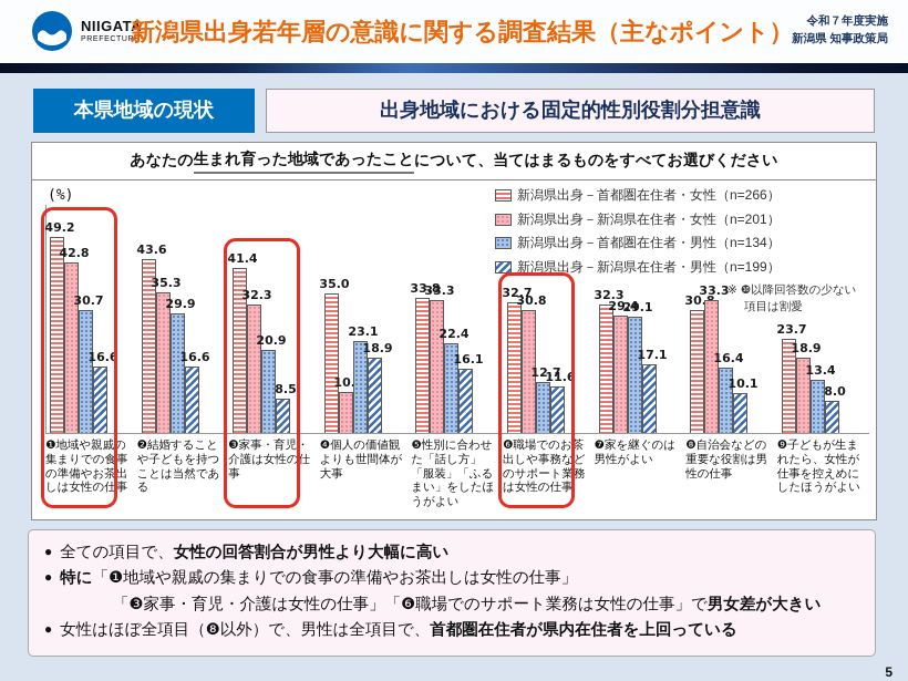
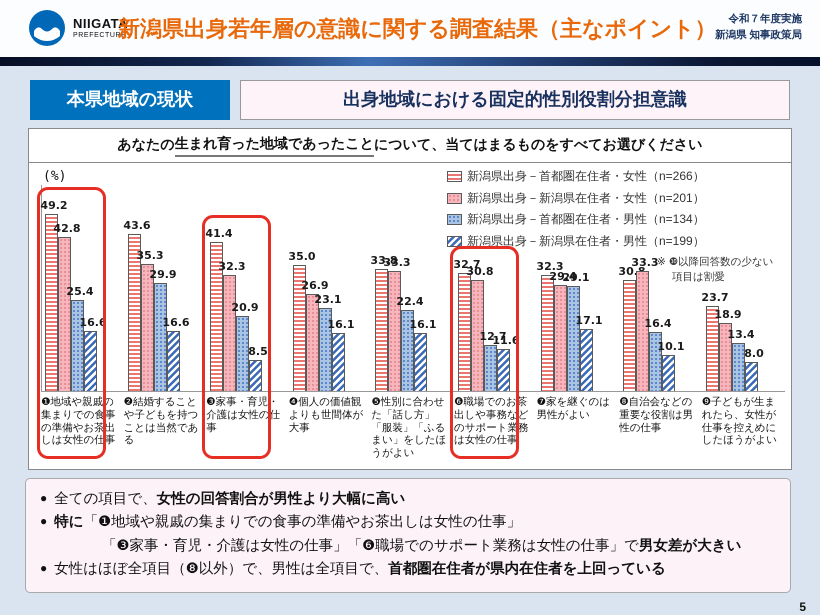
新潟県出身－首都圏在住者・男性（n=134）/❶地域や親戚の集まりでの食事の準備やお茶出しは女性の仕事: 30.7 -> 25.4
新潟県出身－新潟県在住者・女性（n=201）/❹個人の価値観よりも世間体が大事: 10.2 -> 26.9
新潟県出身－新潟県在住者・男性（n=199）/❹個人の価値観よりも世間体が大事: 18.9 -> 16.1
